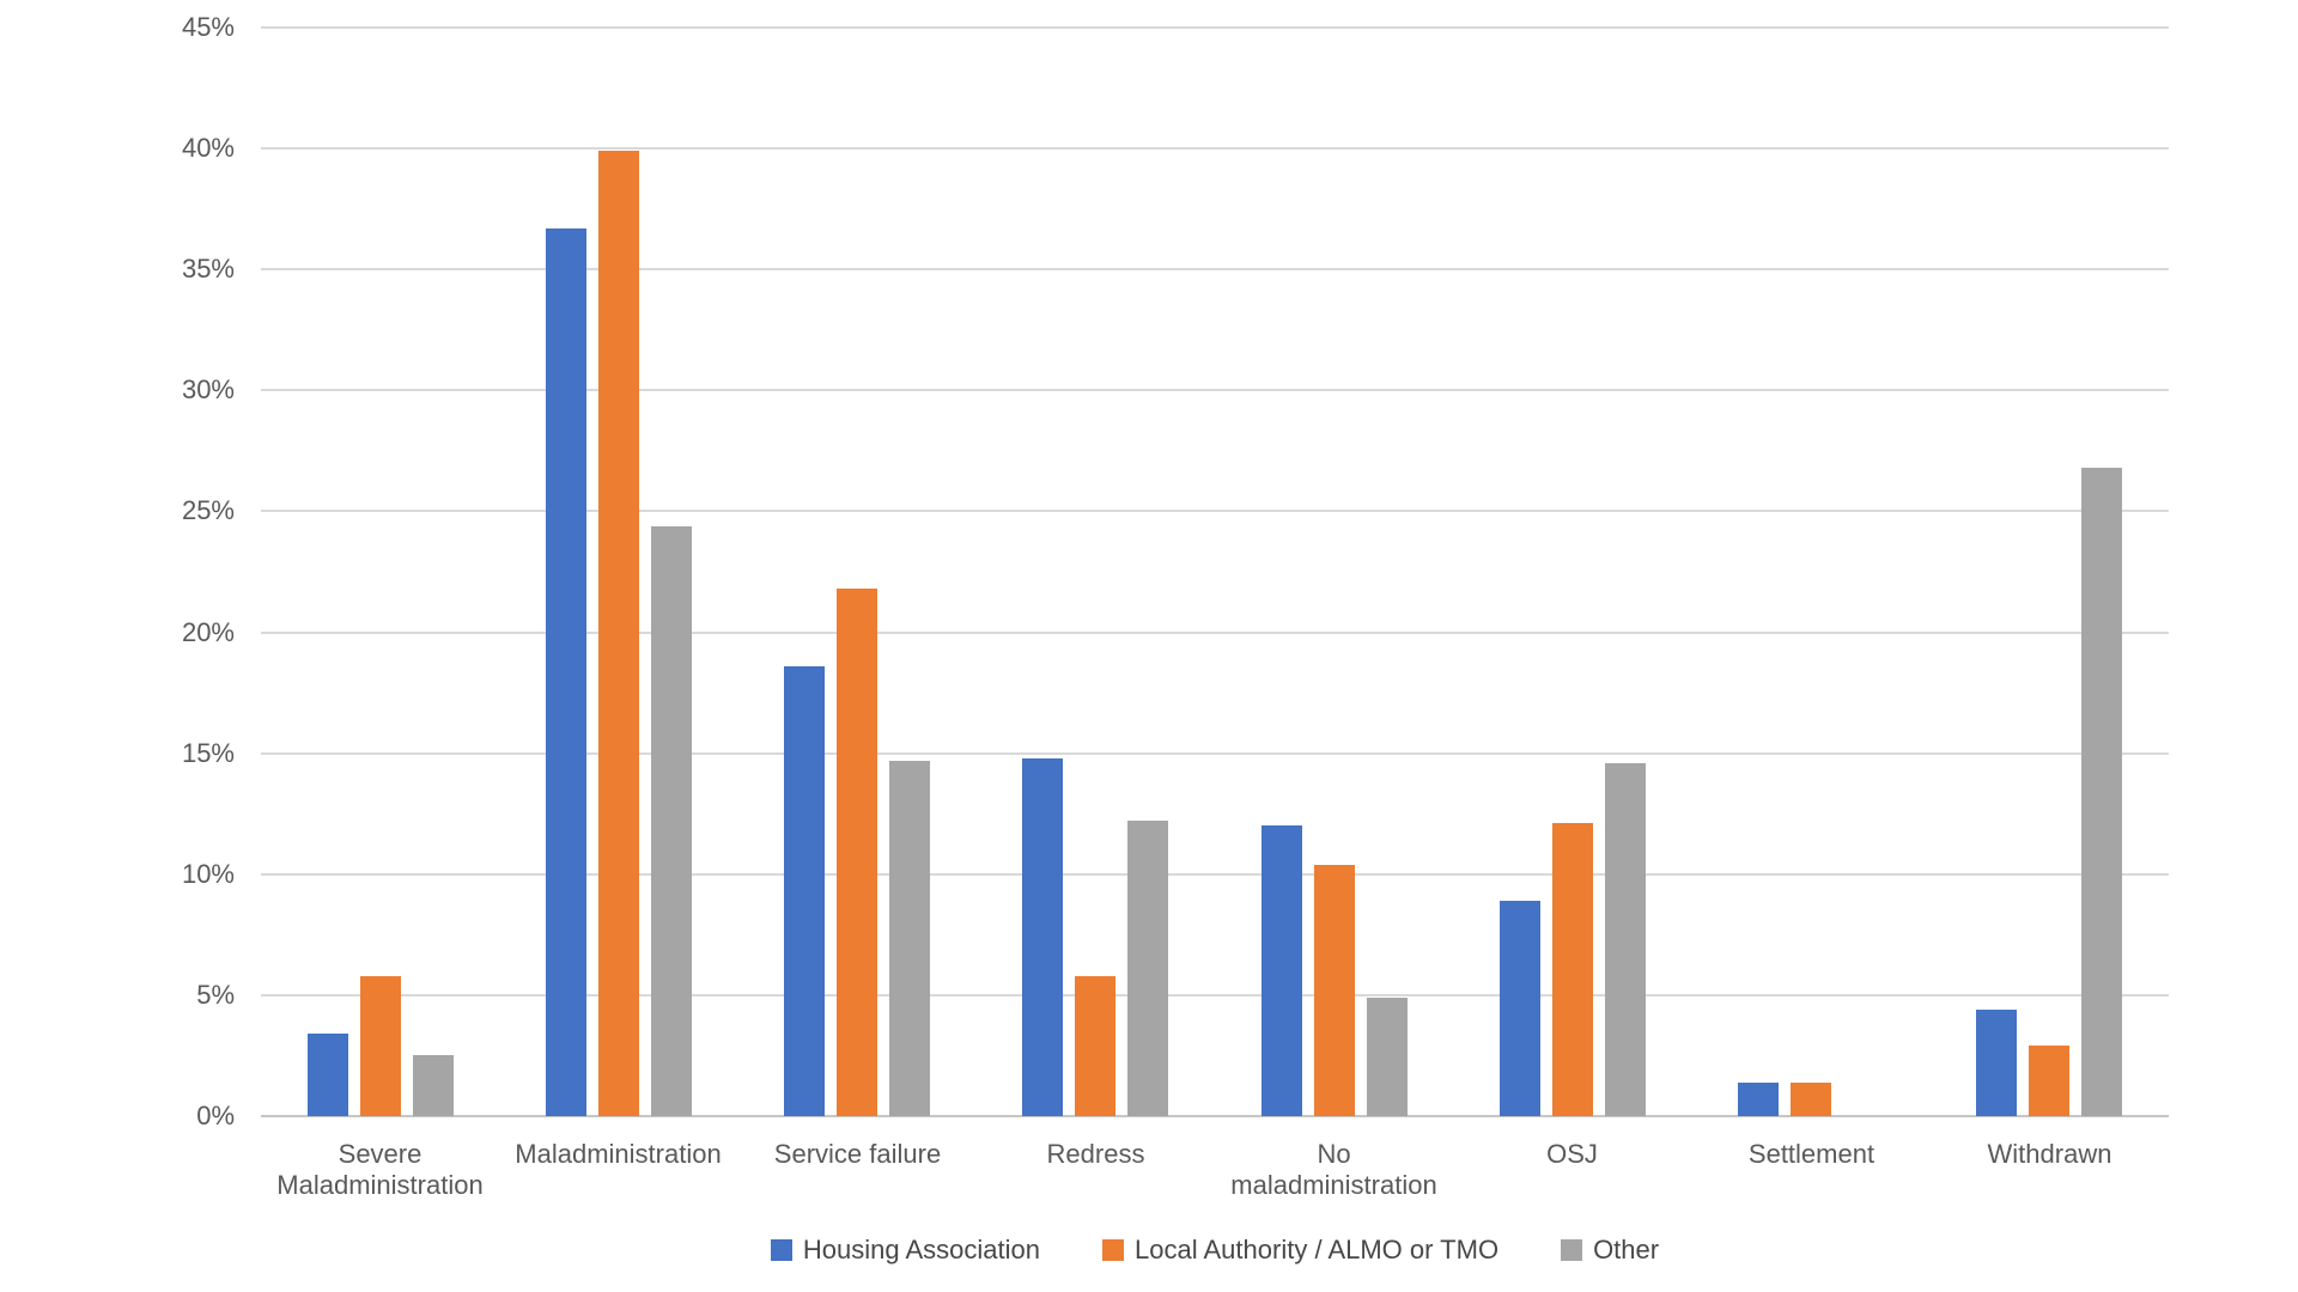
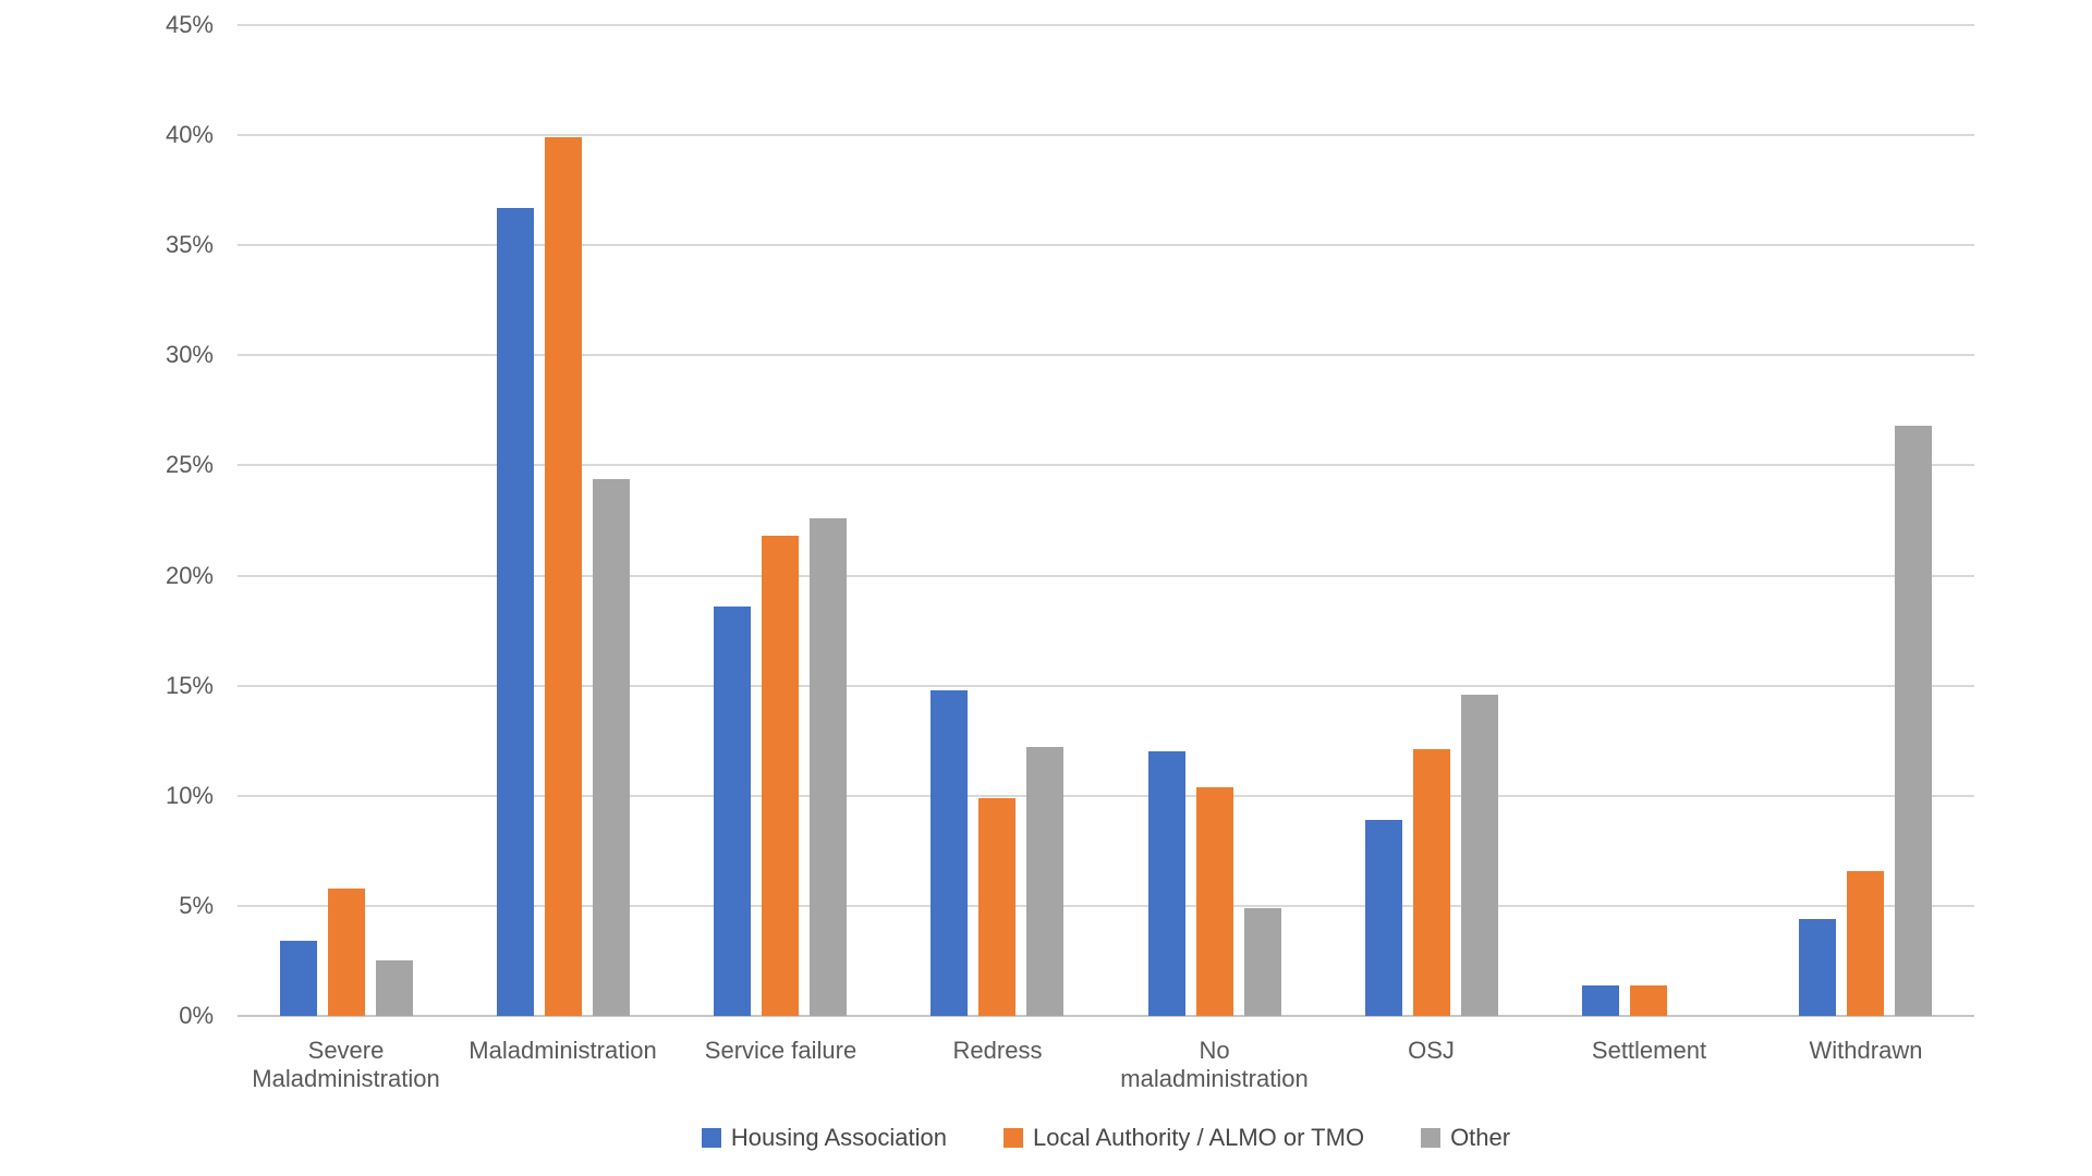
Other/Service failure: 14.7% -> 22.6%
Local Authority / ALMO or TMO/Redress: 5.8% -> 9.9%
Local Authority / ALMO or TMO/Withdrawn: 2.9% -> 6.6%
